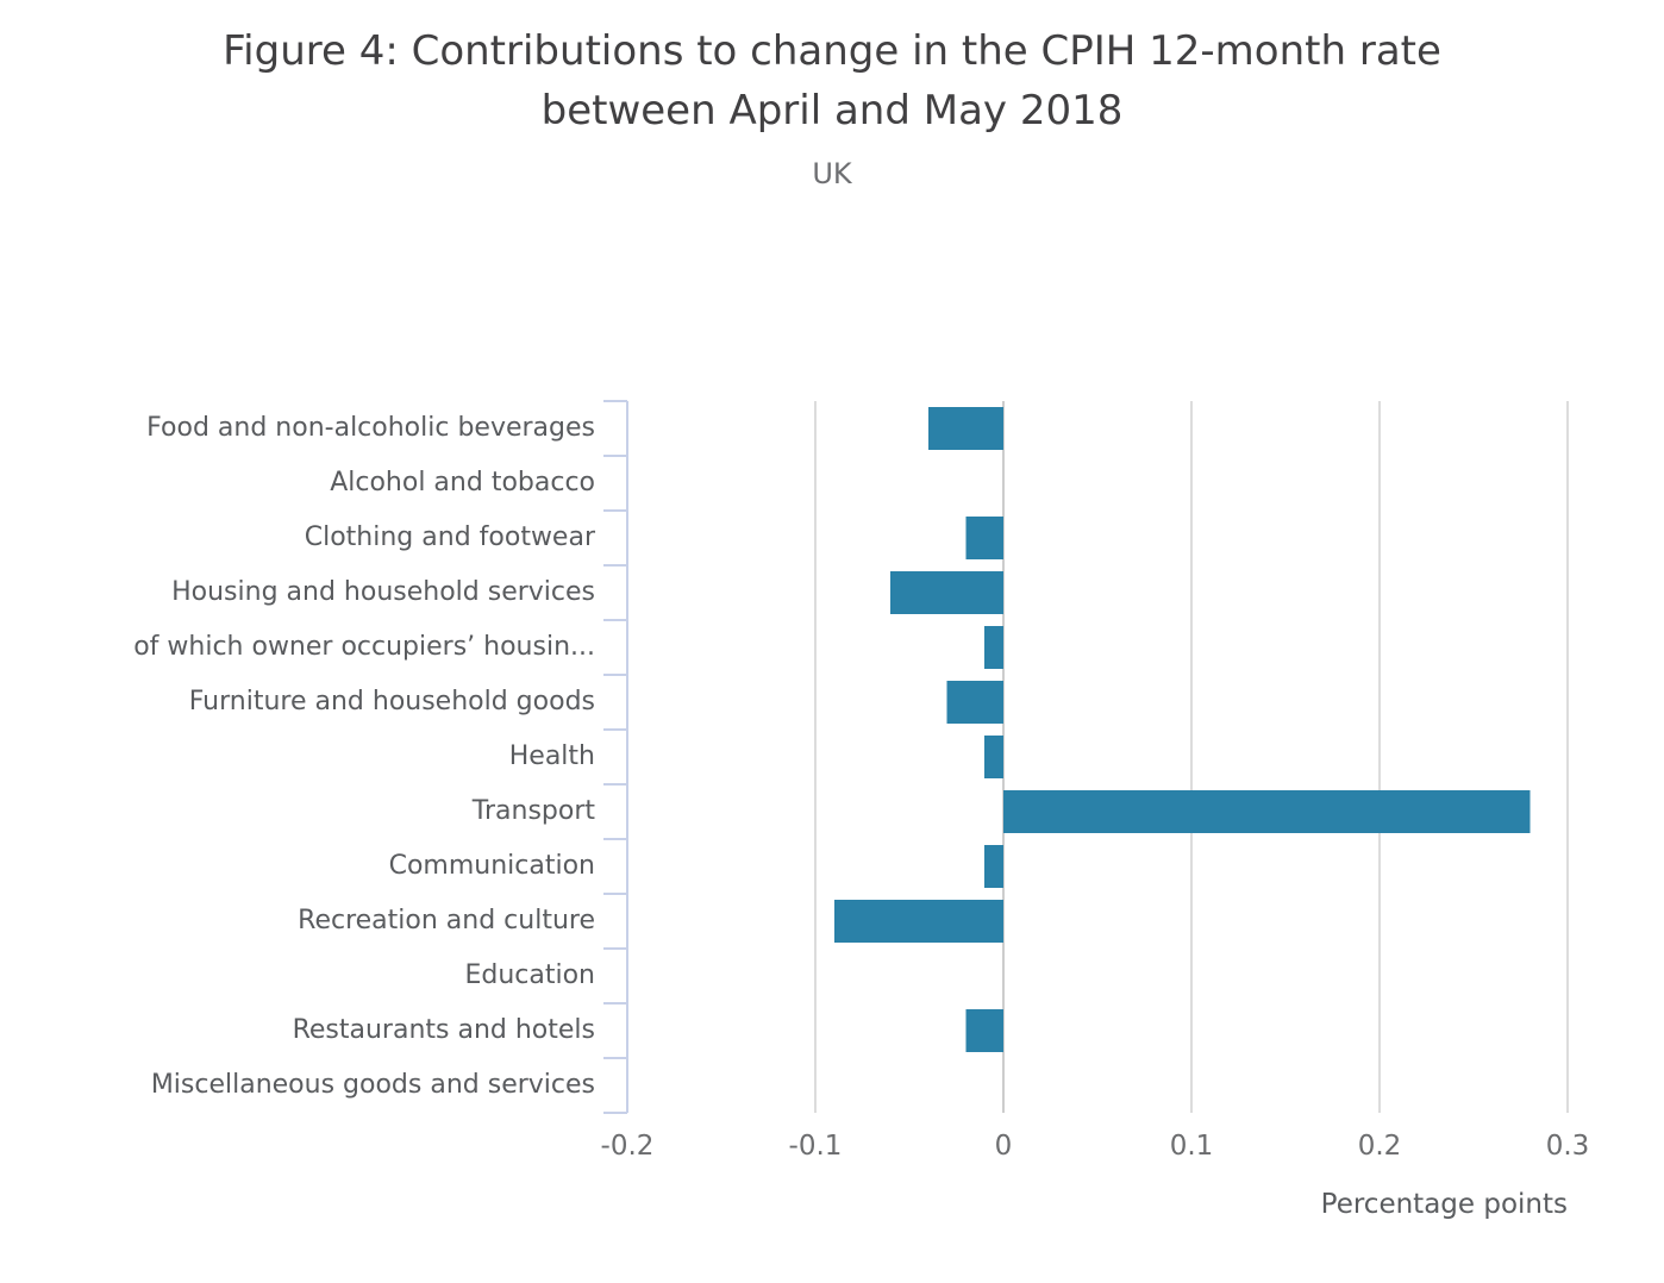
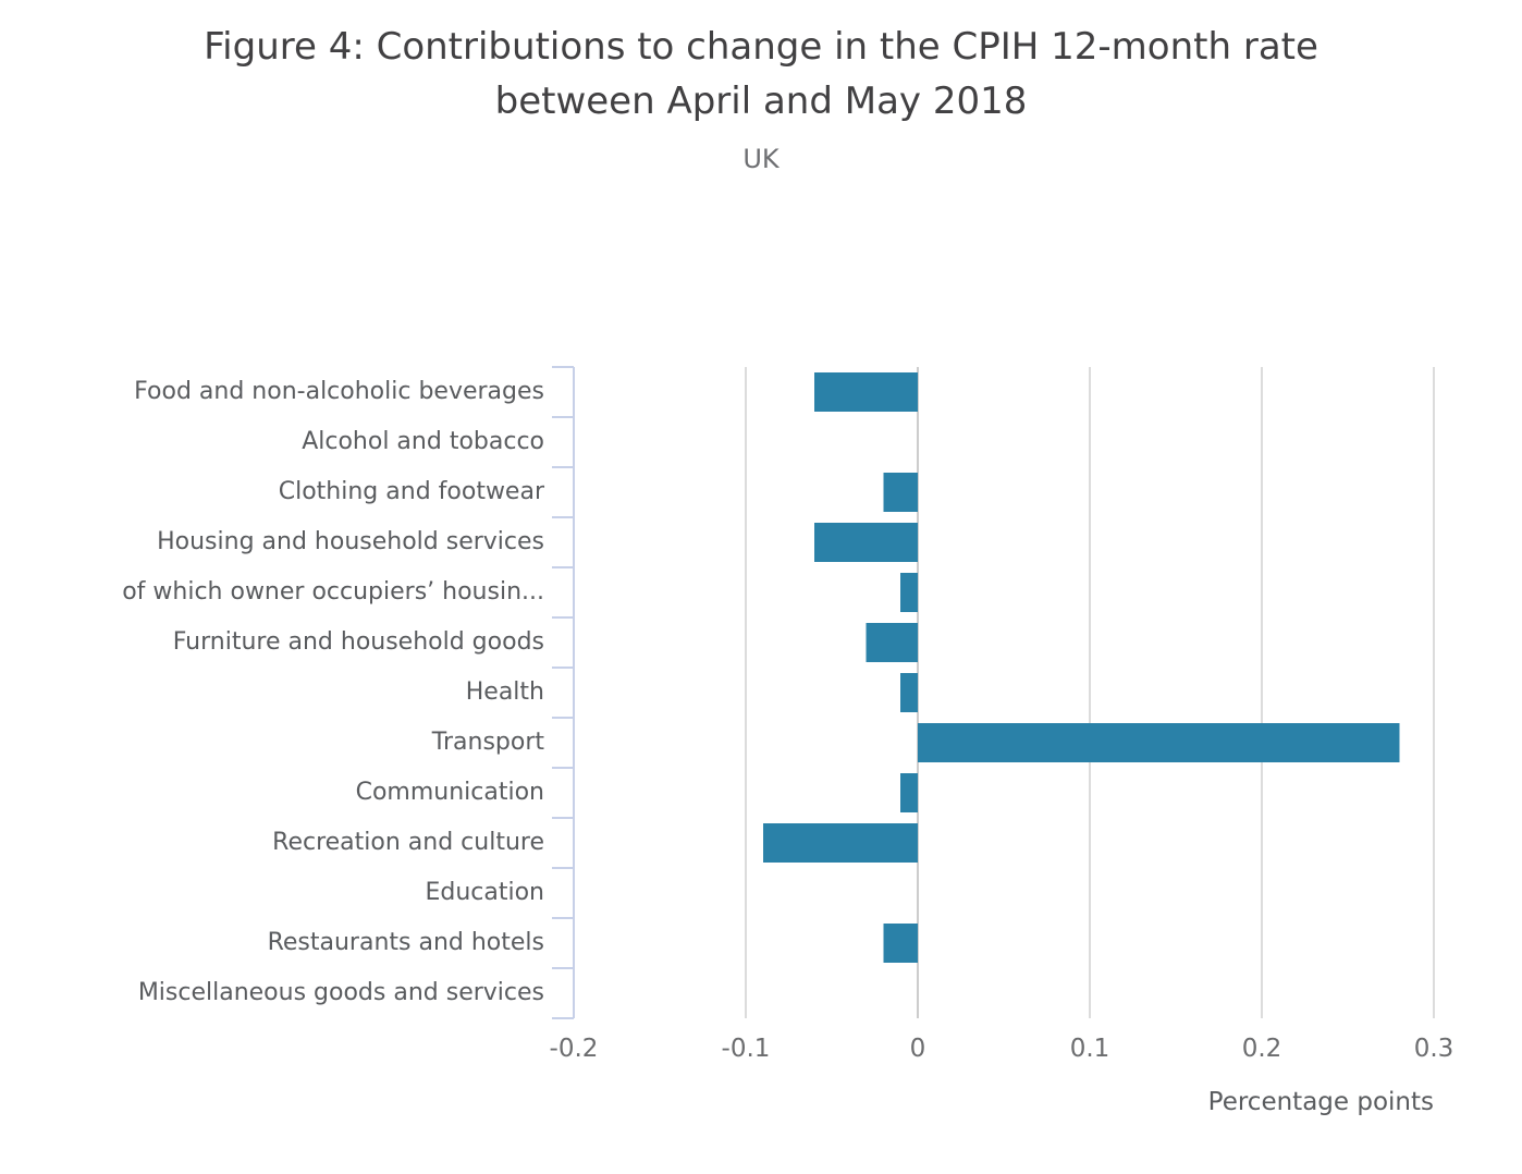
Food and non-alcoholic beverages: -0.04 -> -0.06
